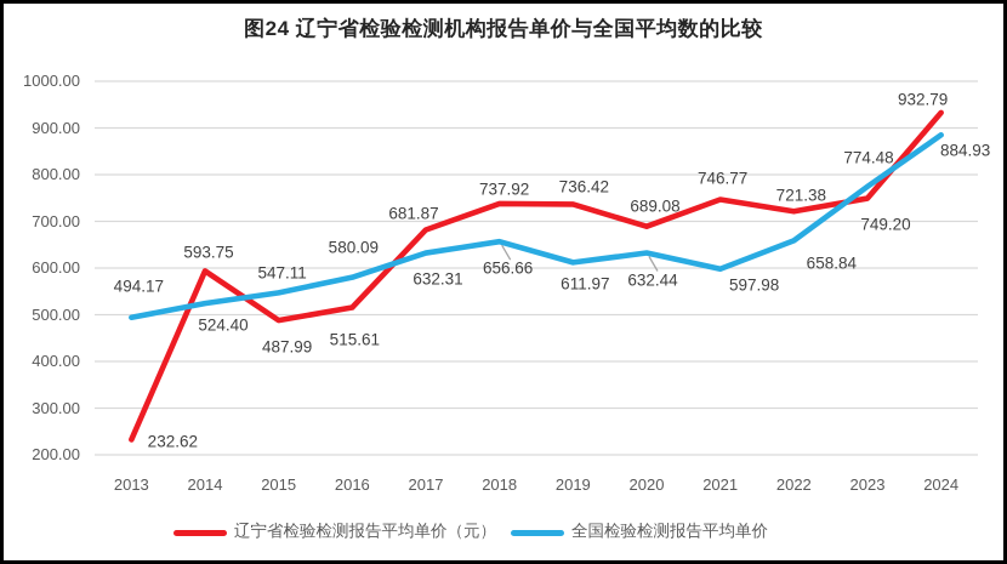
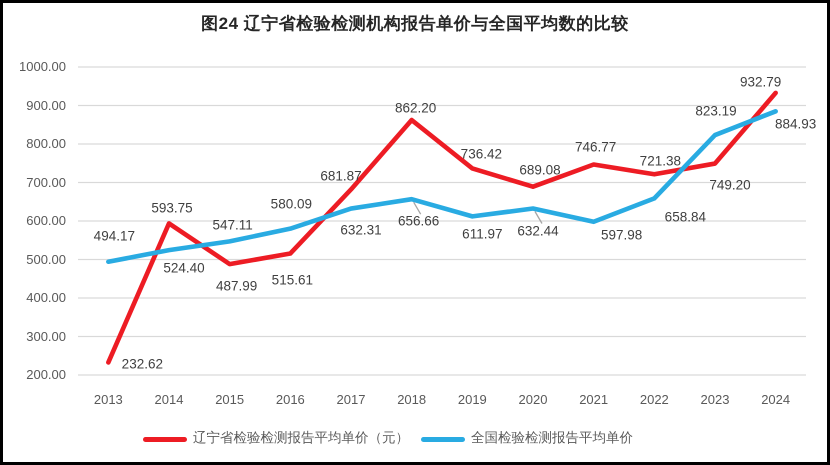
辽宁省检验检测报告平均单价（元）/2018: 737.92 -> 862.20
全国检验检测报告平均单价/2023: 774.48 -> 823.19
